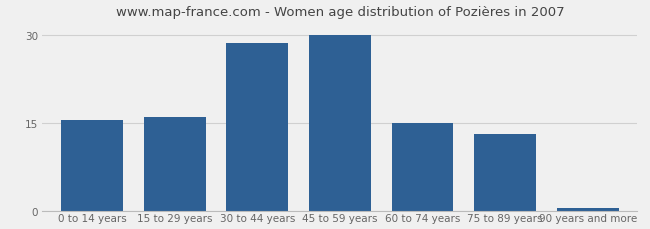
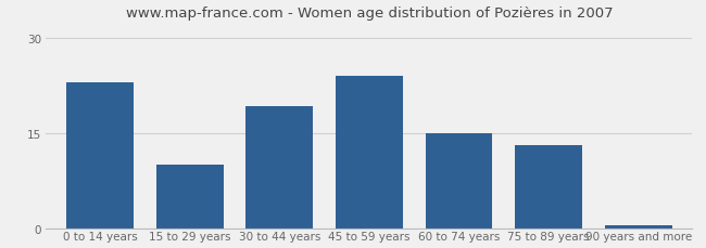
0 to 14 years: 15.5 -> 23.0
15 to 29 years: 16.0 -> 10.0
30 to 44 years: 28.5 -> 19.2
45 to 59 years: 30.0 -> 24.0
